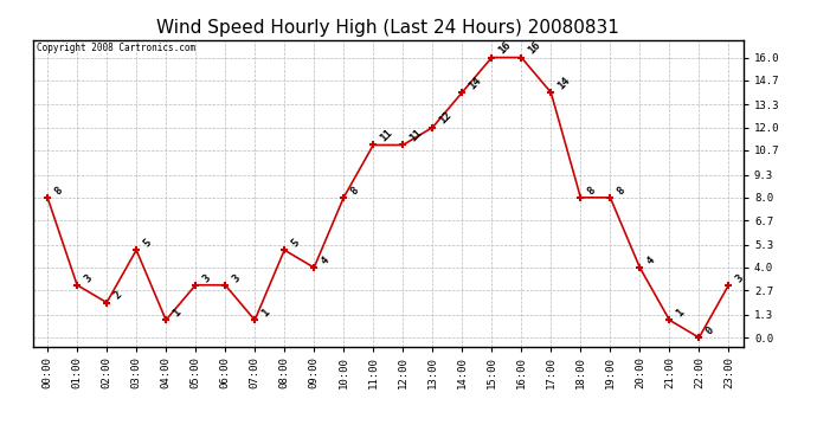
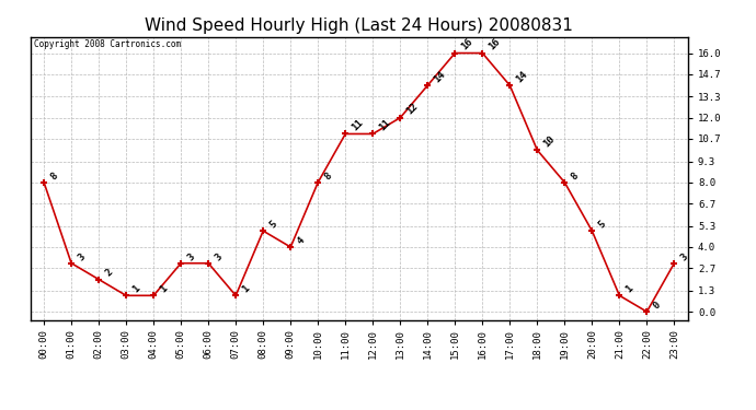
03:00: 5 -> 1
18:00: 8 -> 10
20:00: 4 -> 5
